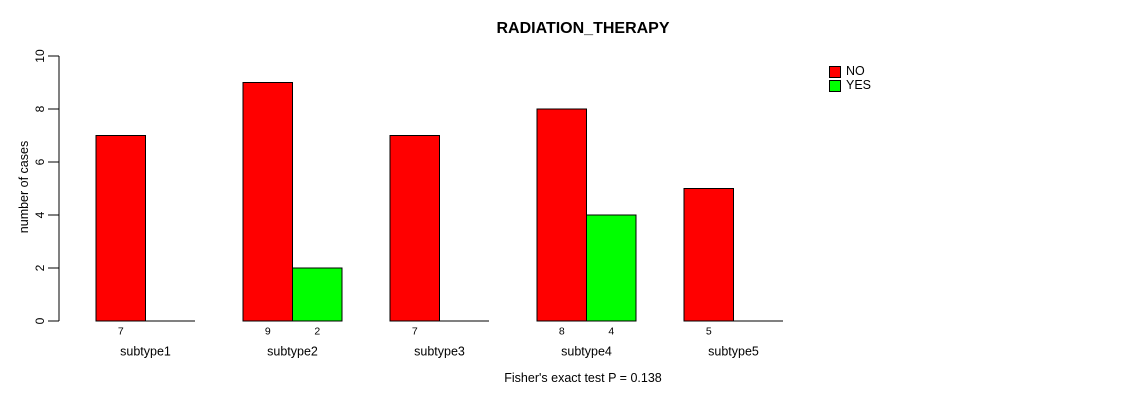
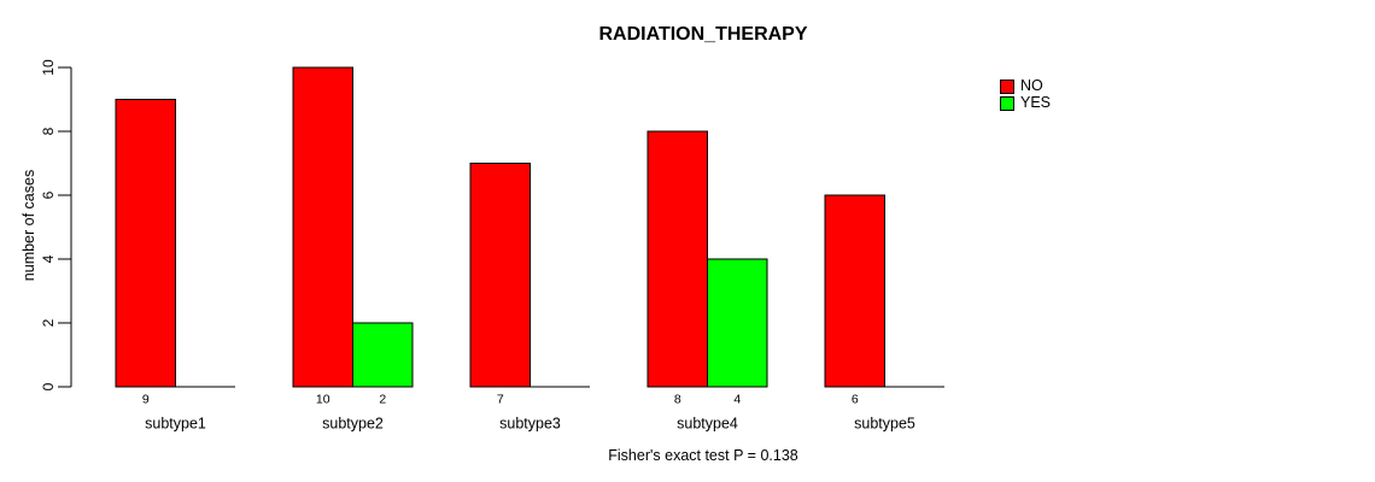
NO/subtype1: 7 -> 9
NO/subtype2: 9 -> 10
NO/subtype5: 5 -> 6
